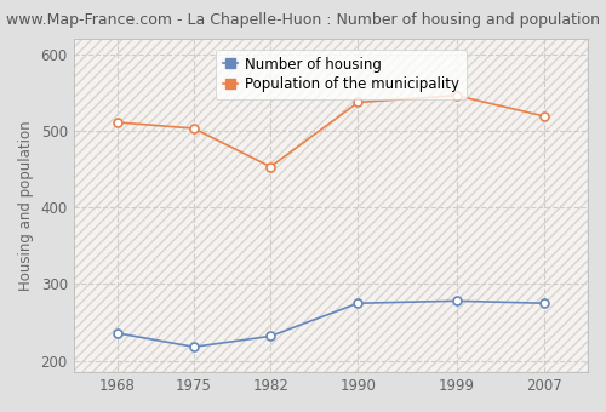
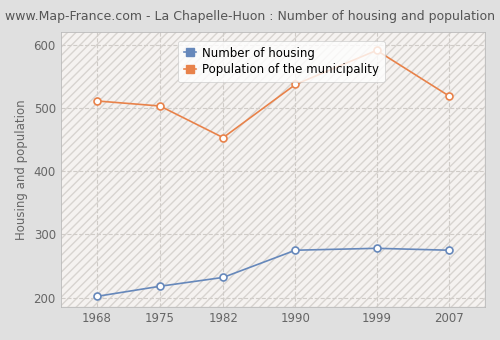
Number of housing/1968: 236 -> 202
Population of the municipality/1999: 546 -> 591
